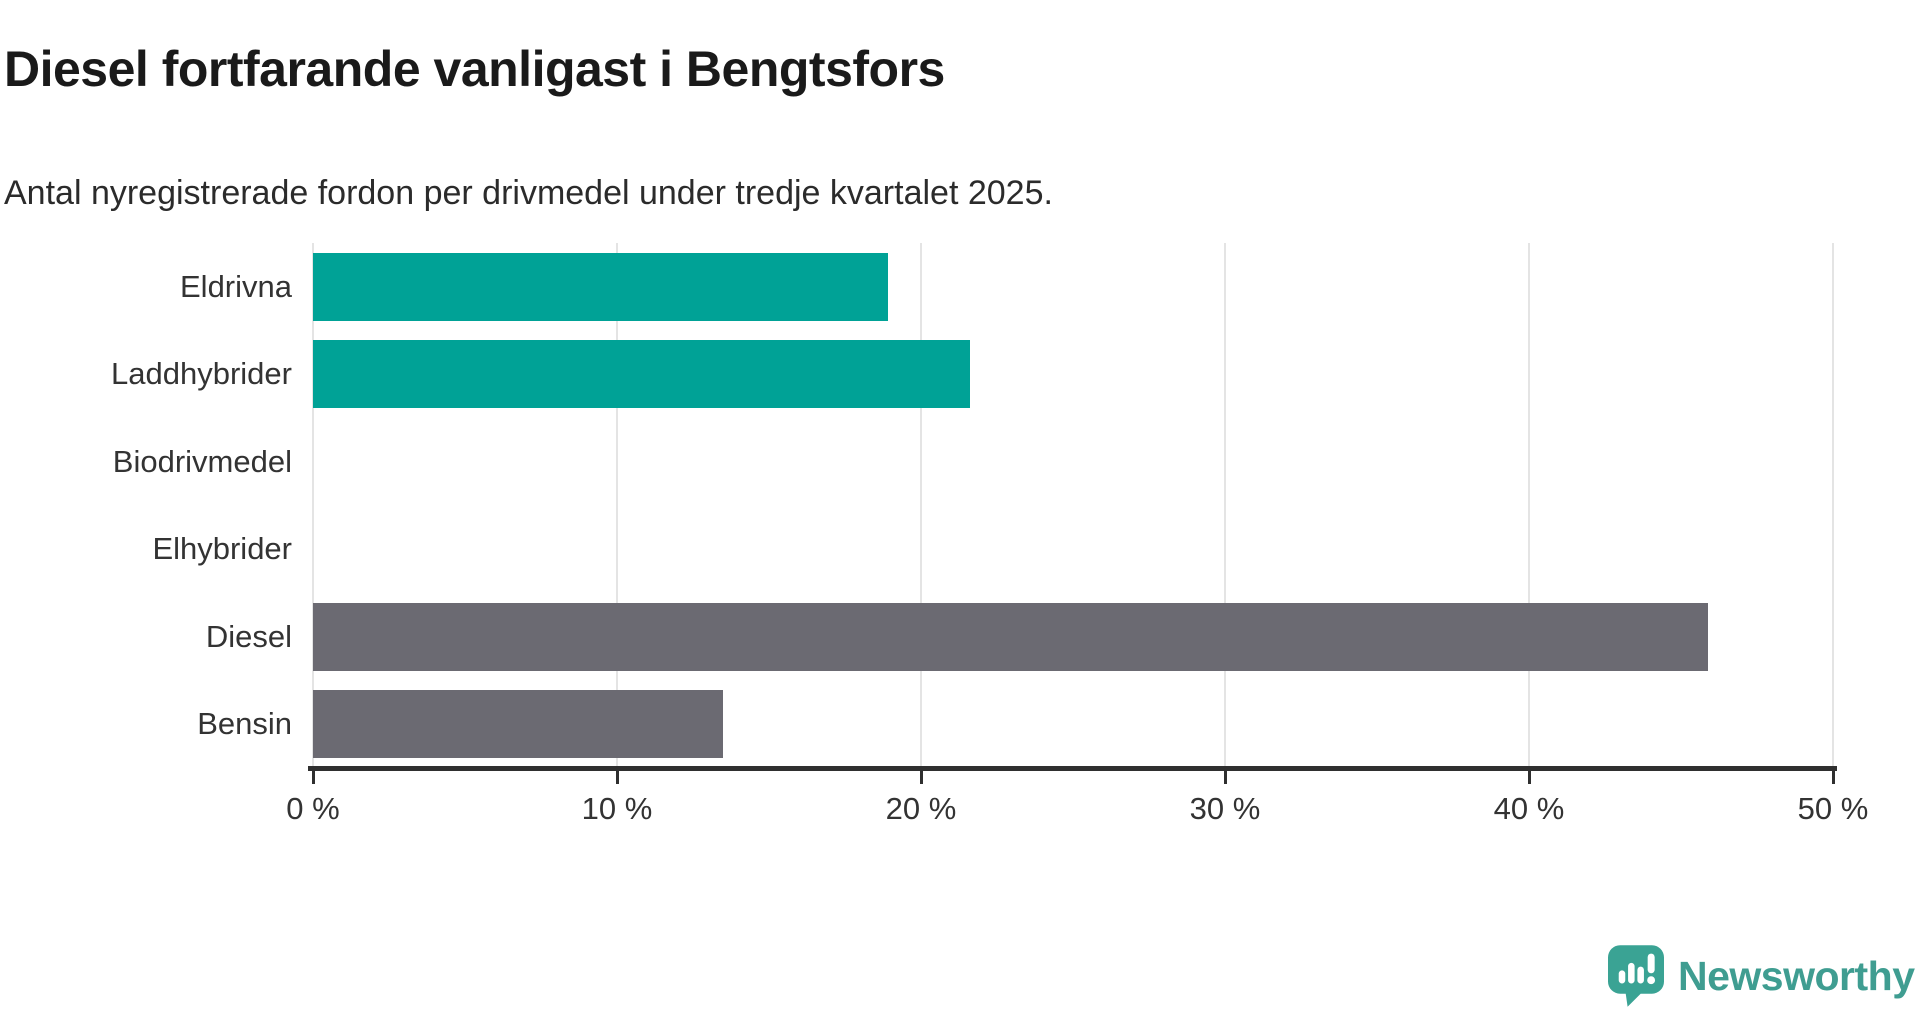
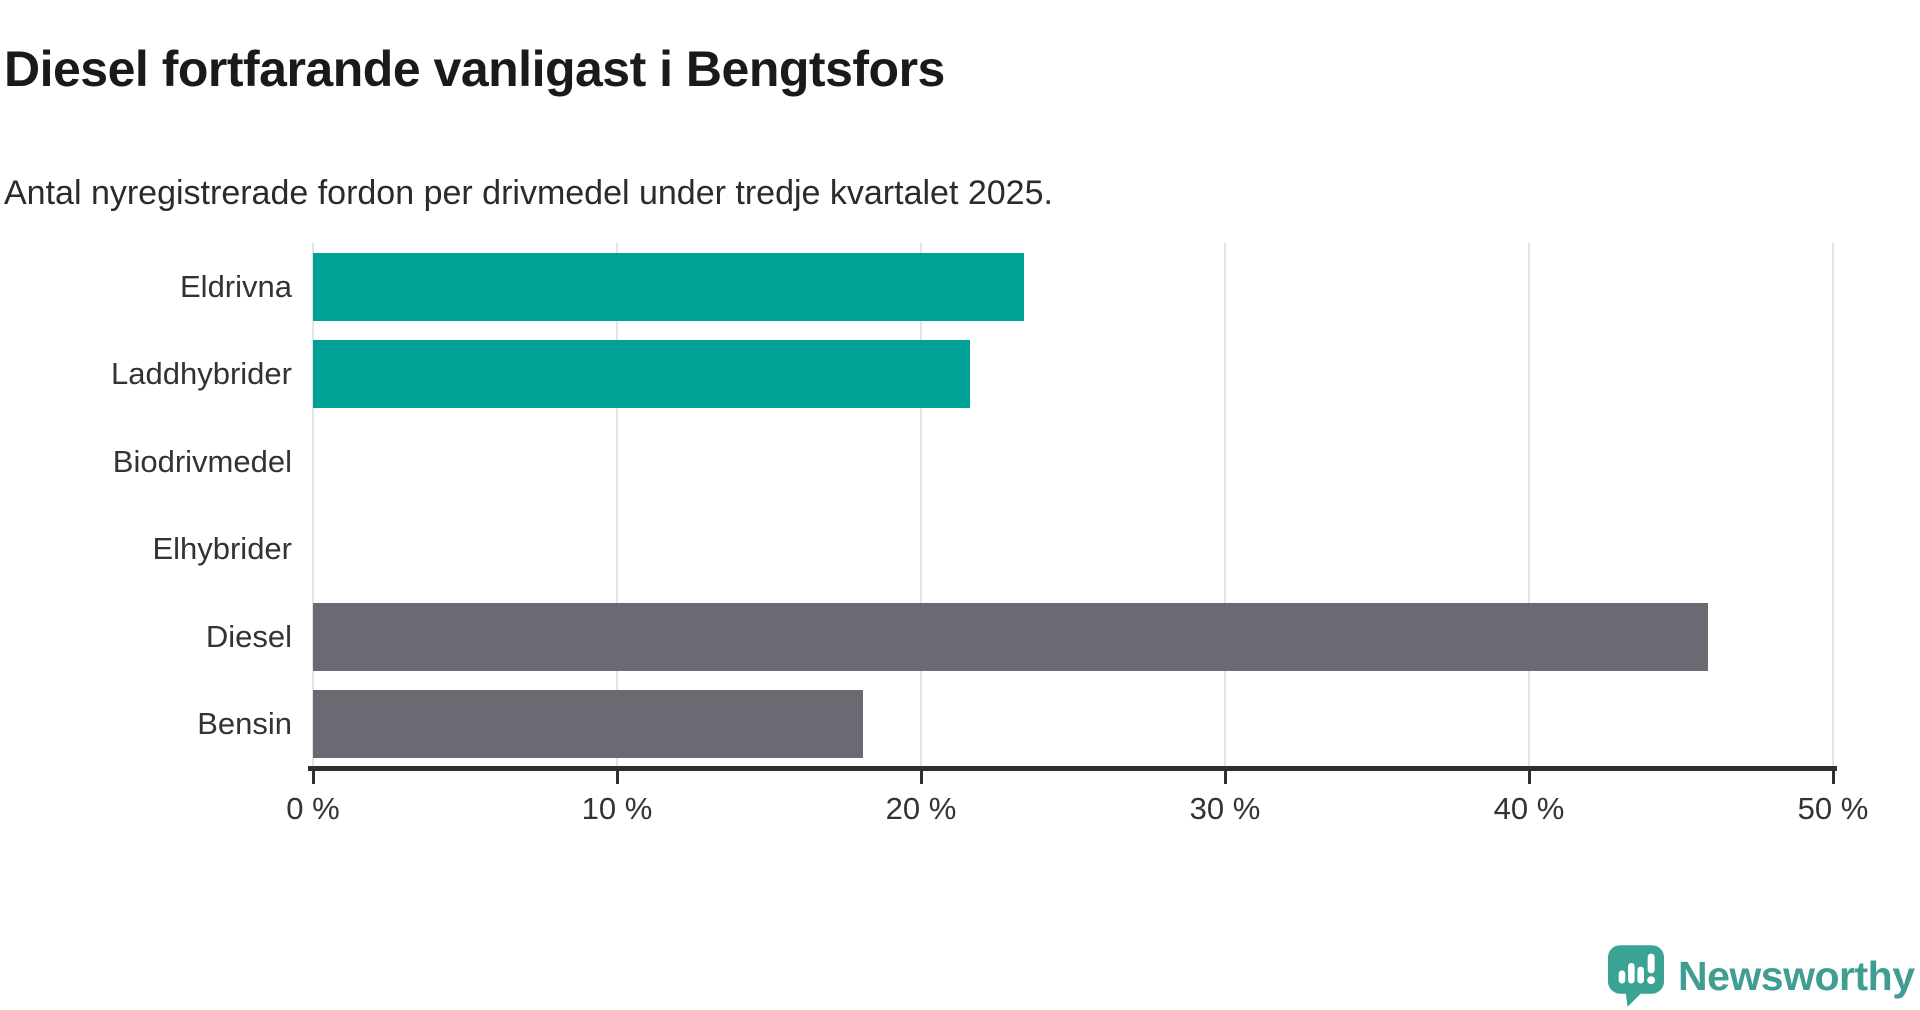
Eldrivna: 18.9% -> 23.4%
Bensin: 13.5% -> 18.1%
